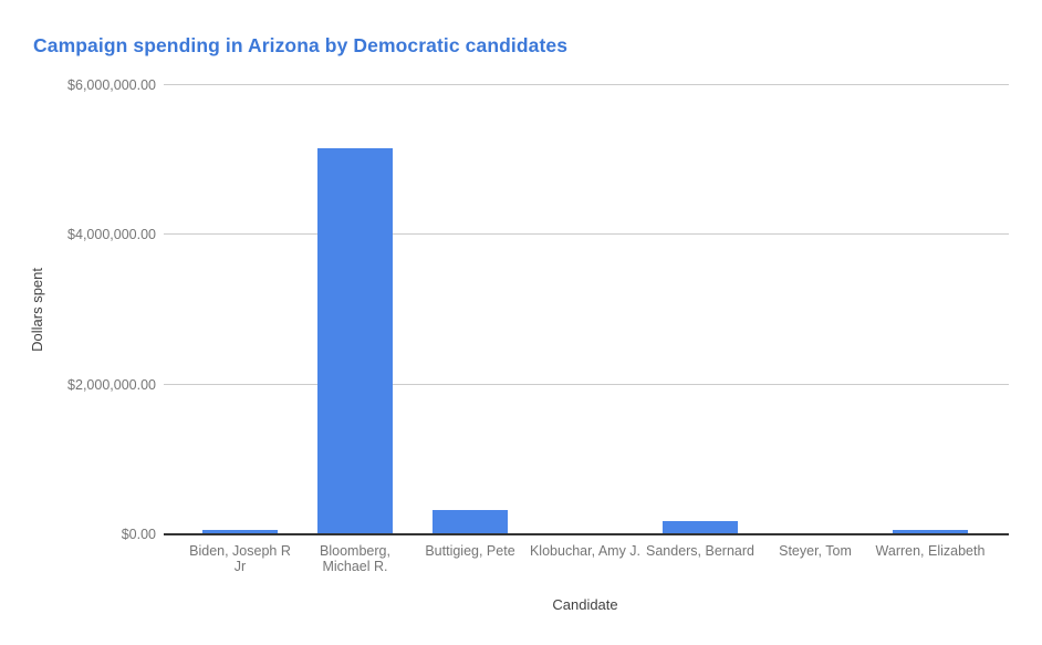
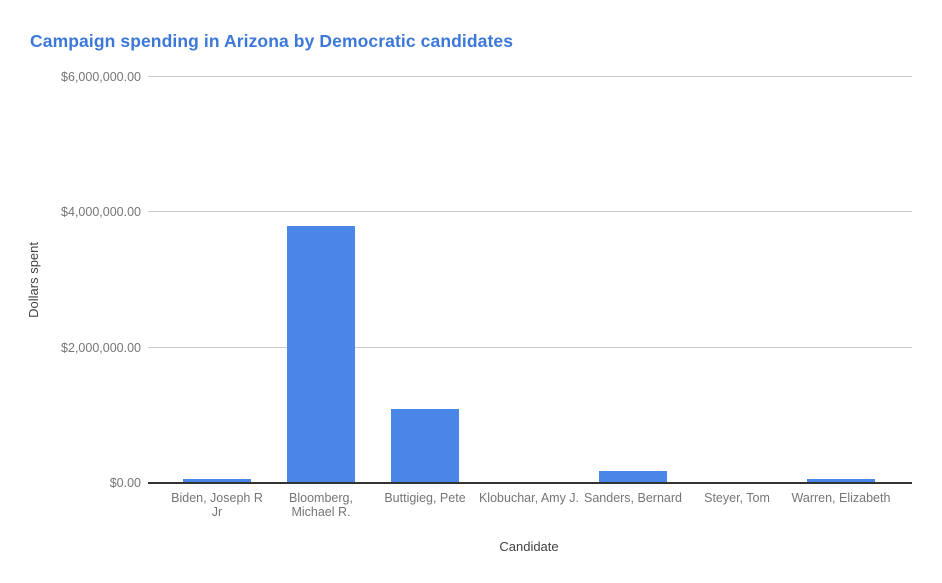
Bloomberg, Michael R.: $5200000 -> $3800000
Buttigieg, Pete: $300000 -> $1100000
